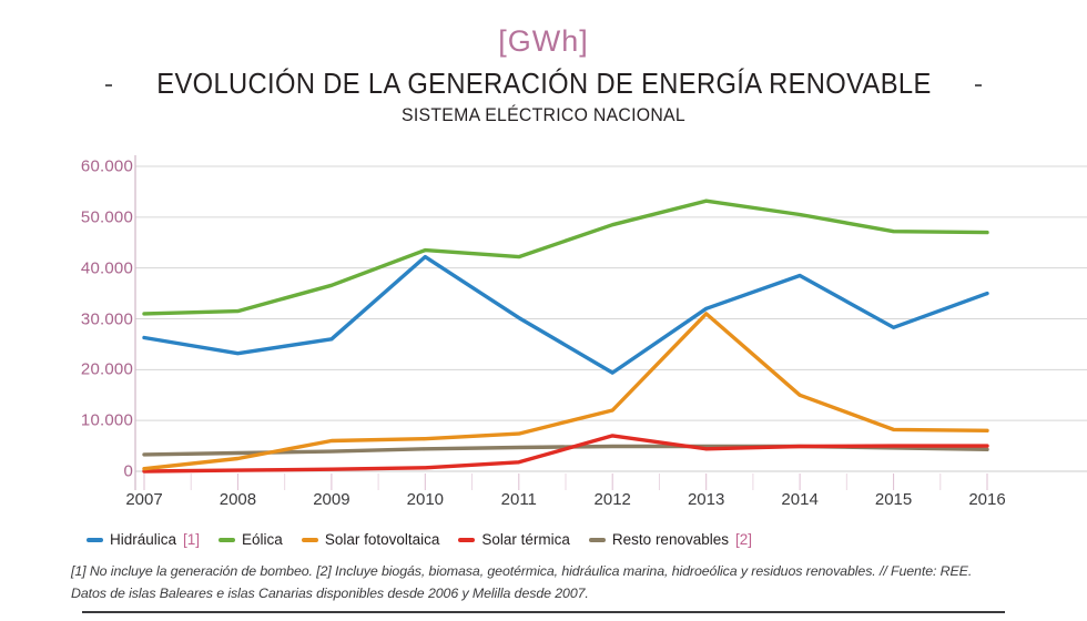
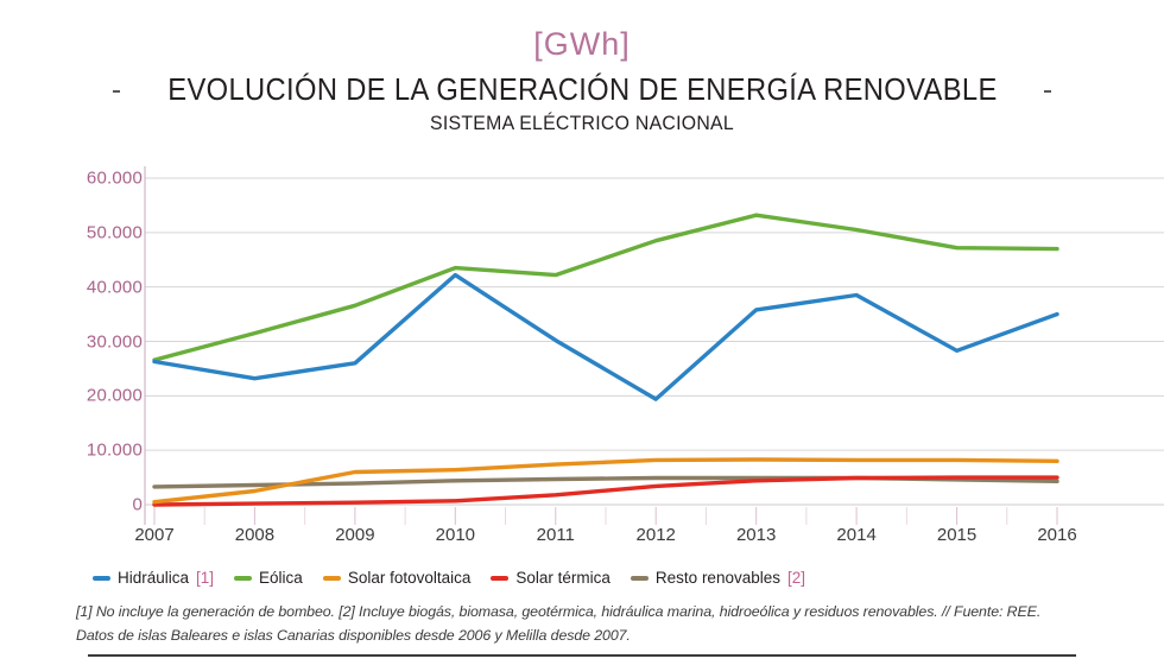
Eólica/2007: 31000 -> 27000
Solar fotovoltaica/2012: 12000 -> 8000
Solar térmica/2012: 7000 -> 3000
Hidráulica/2013: 32000 -> 36000
Solar fotovoltaica/2013: 31000 -> 8000
Solar fotovoltaica/2014: 15000 -> 8000
